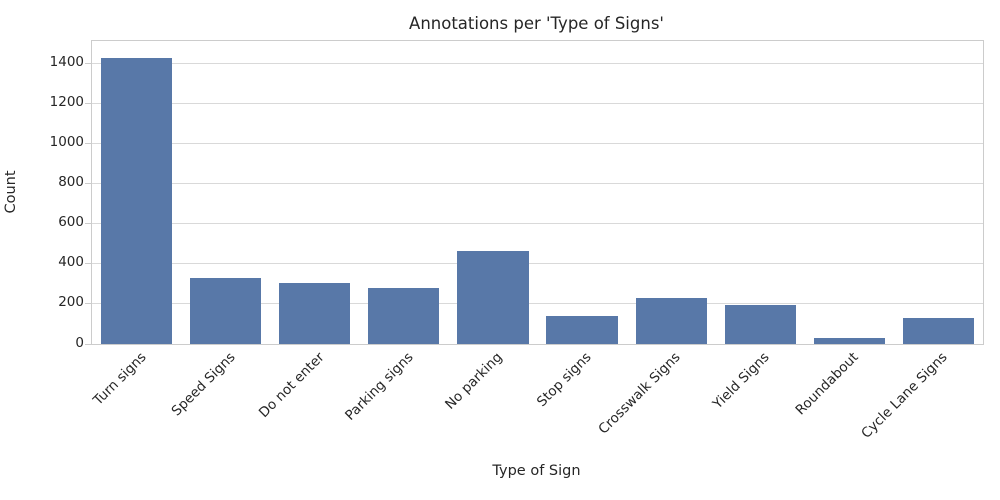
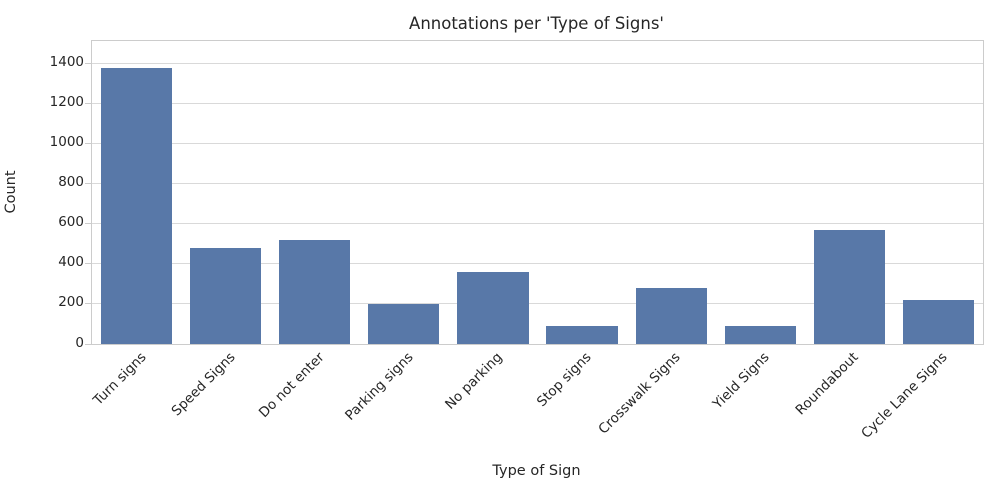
Turn signs: 1430 -> 1380
Speed Signs: 330 -> 480
Do not enter: 300 -> 520
Parking signs: 280 -> 200
No parking: 460 -> 360
Stop signs: 140 -> 90
Crosswalk Signs: 230 -> 280
Yield Signs: 200 -> 90
Roundabout: 30 -> 570
Cycle Lane Signs: 130 -> 220
